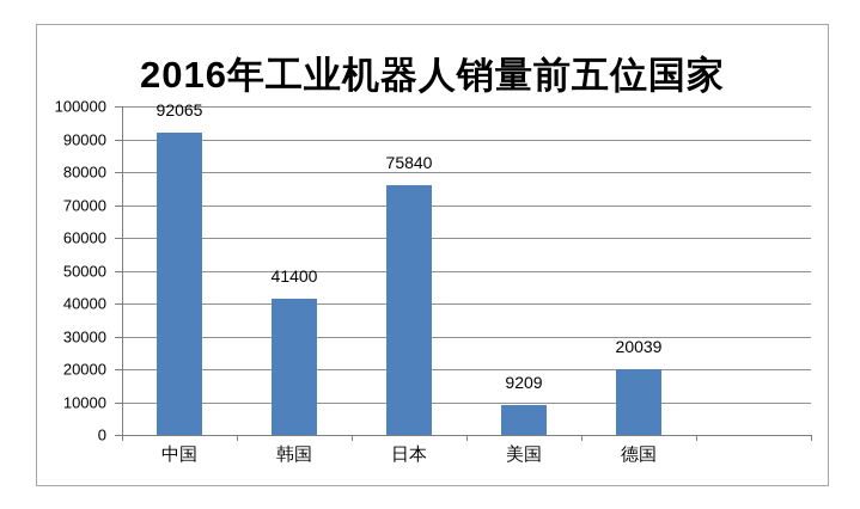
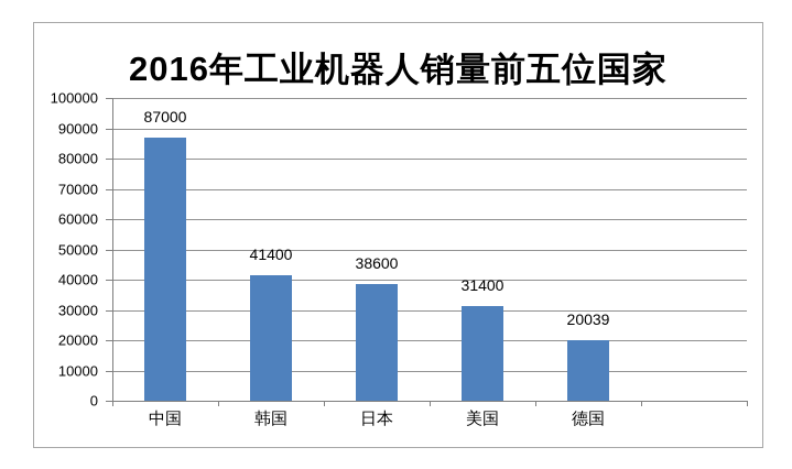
中国: 92065 -> 87000
日本: 75840 -> 38600
美国: 9209 -> 31400
